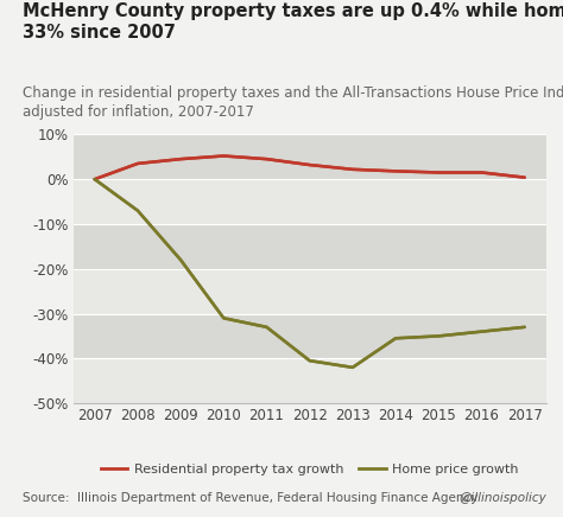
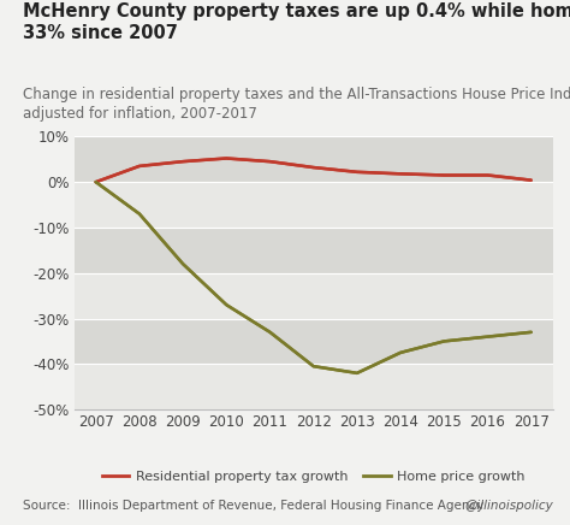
Home price growth/2010: -31.0% -> -27.0%
Home price growth/2014: -35.5% -> -37.5%
